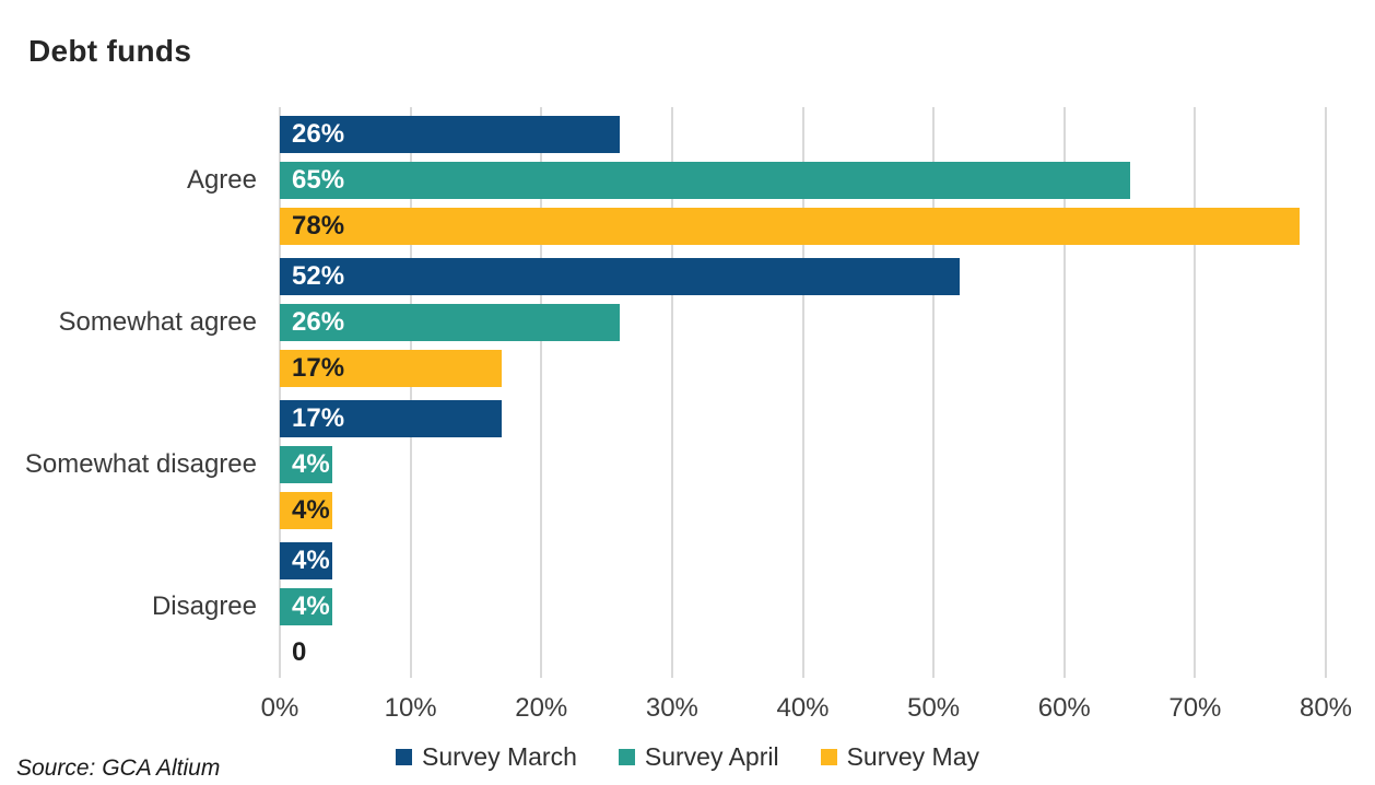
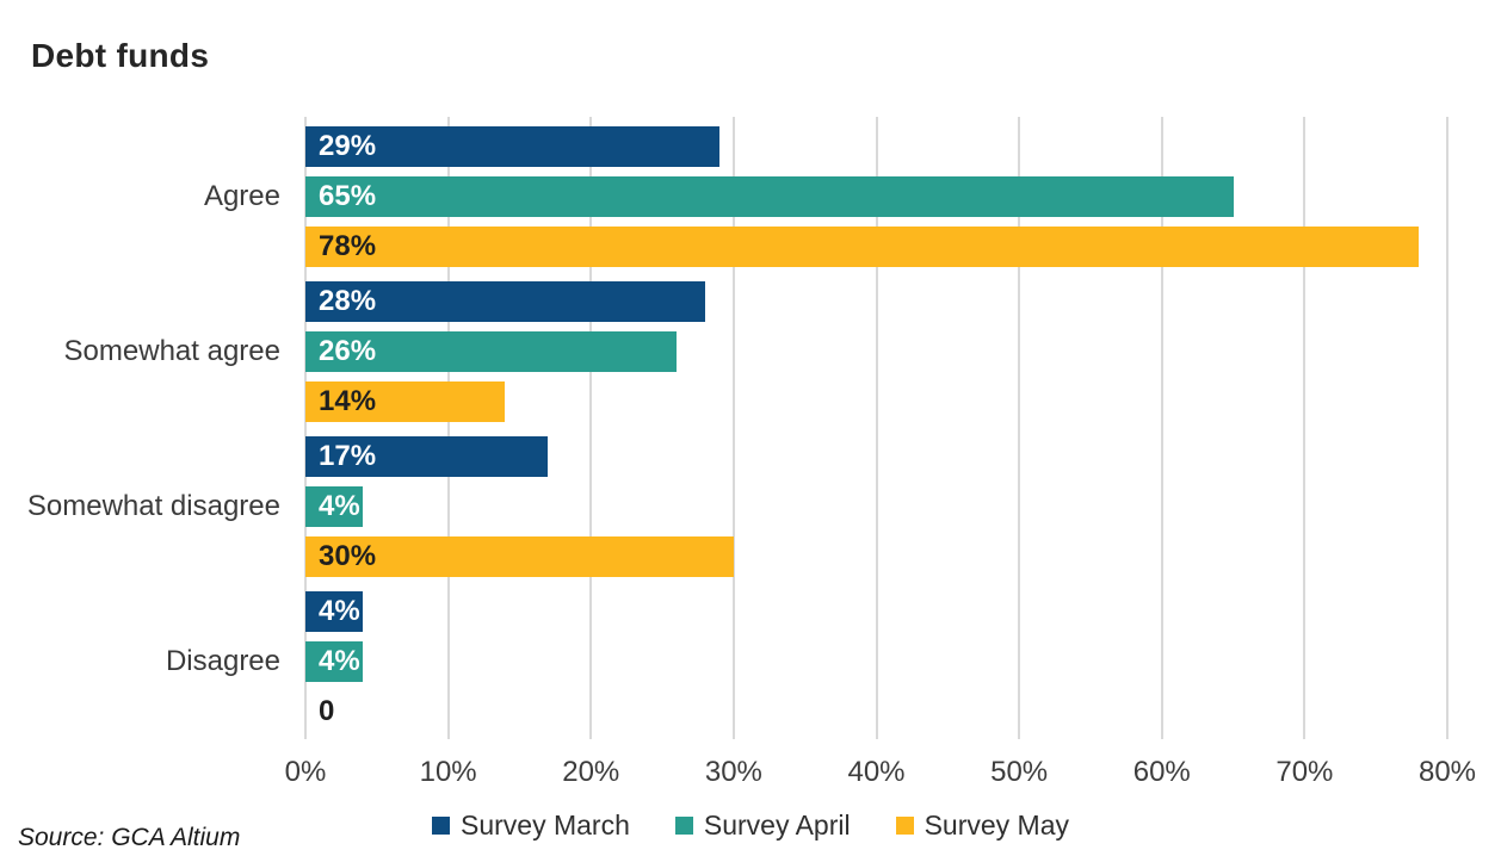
Survey March/Agree: 26% -> 29%
Survey March/Somewhat agree: 52% -> 28%
Survey May/Somewhat agree: 17% -> 14%
Survey May/Somewhat disagree: 4% -> 30%
